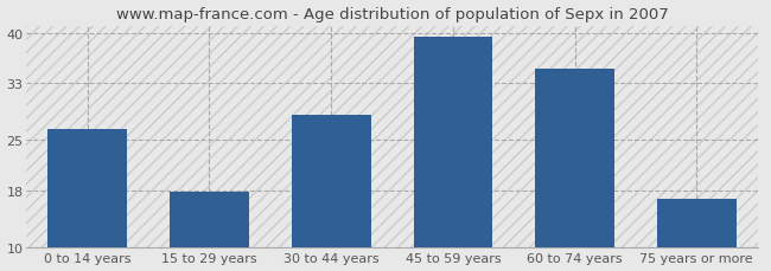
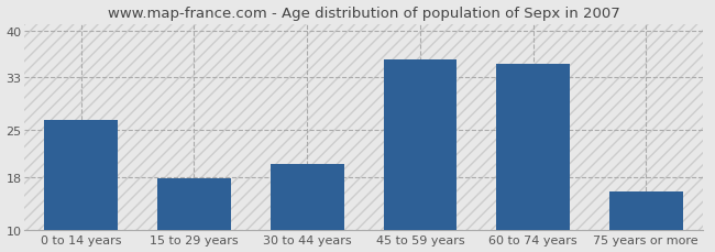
30 to 44 years: 28.5 -> 20.0
45 to 59 years: 39.5 -> 35.6
75 years or more: 16.8 -> 15.8
